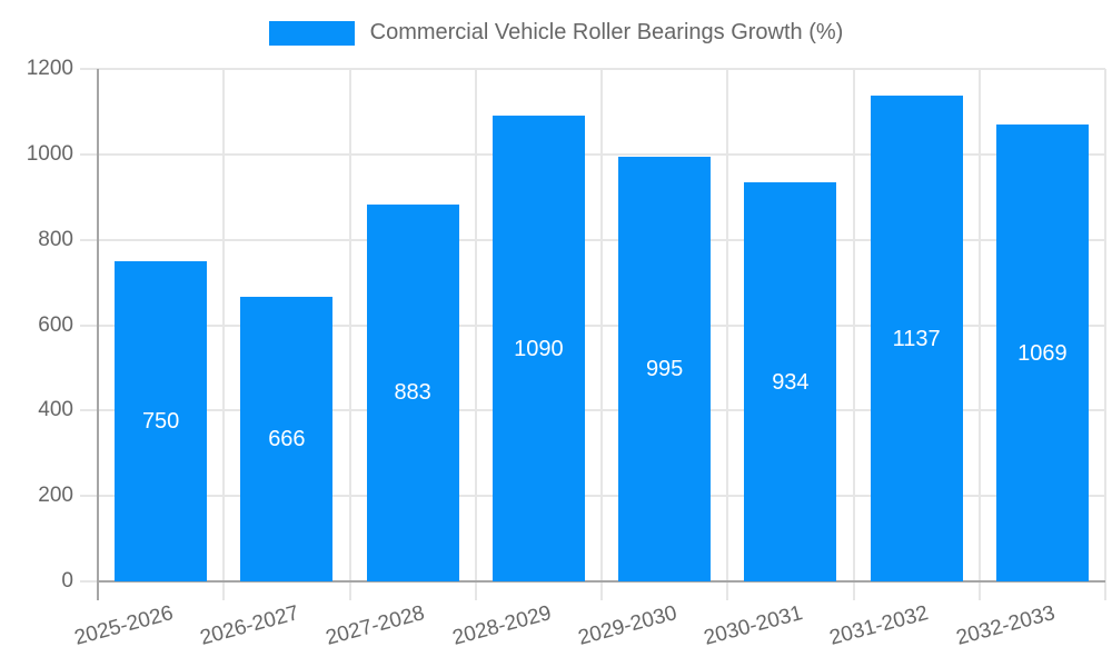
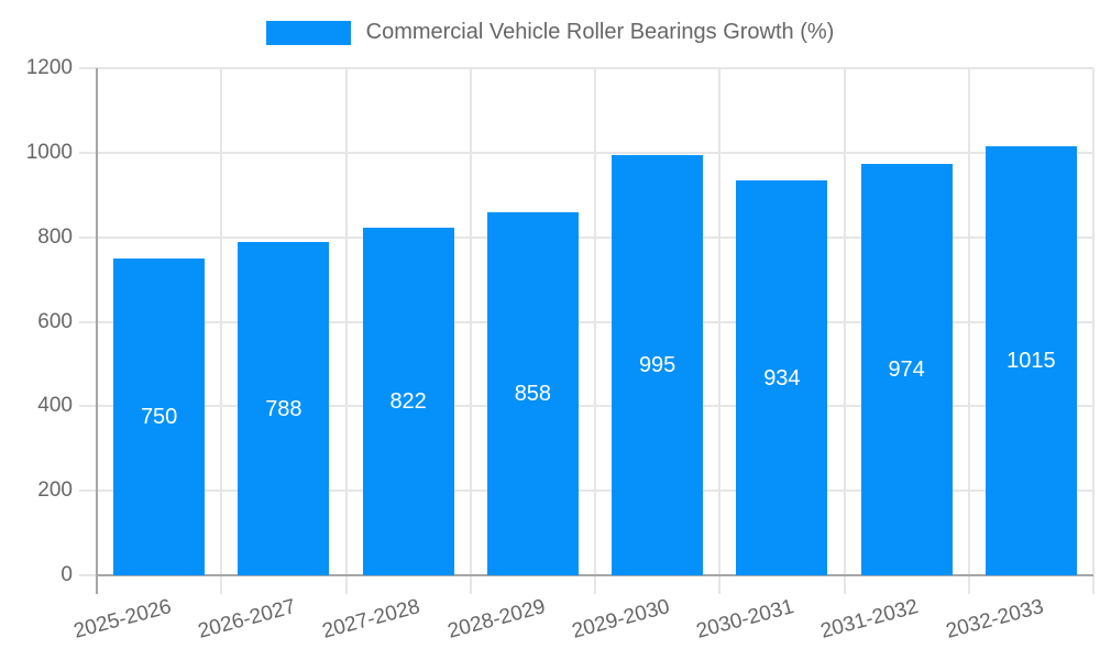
2026-2027: 666 -> 788
2027-2028: 883 -> 822
2028-2029: 1090 -> 858
2031-2032: 1137 -> 974
2032-2033: 1069 -> 1015
